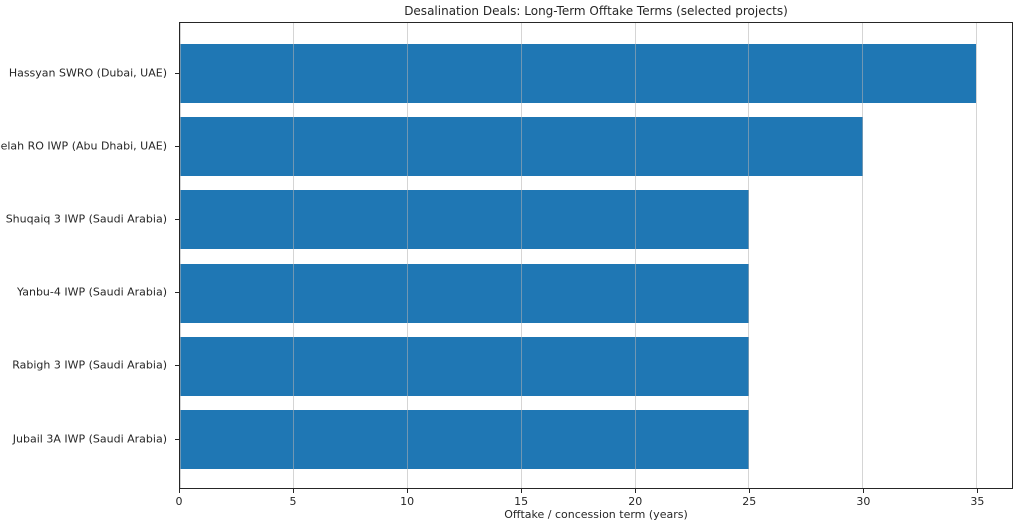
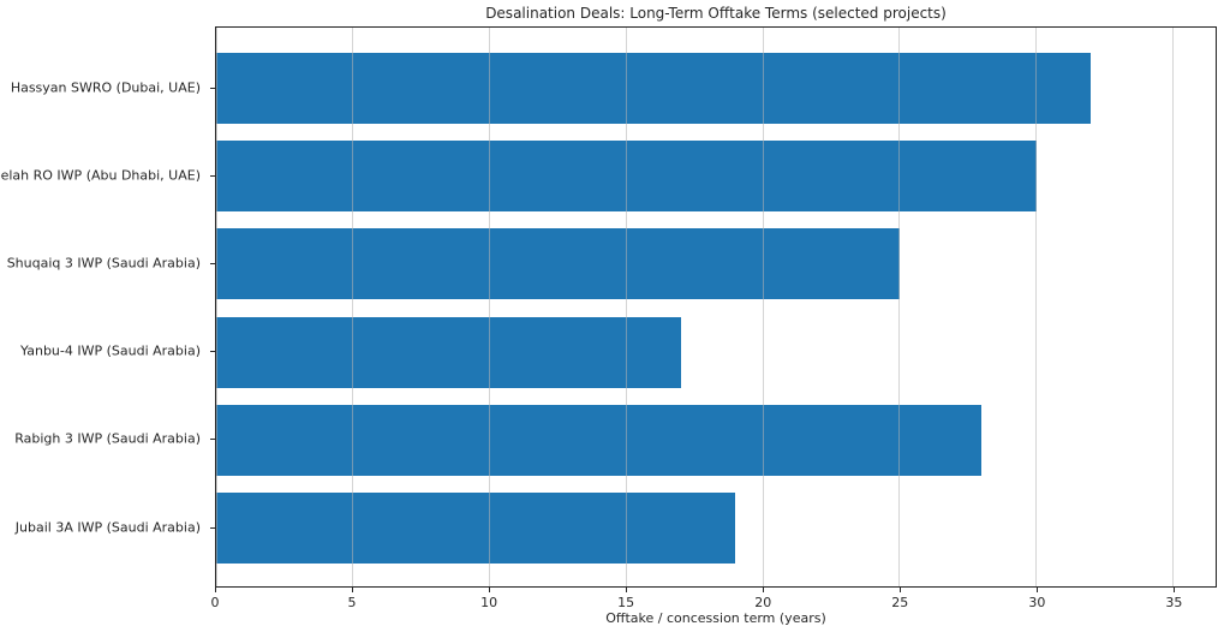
Hassyan SWRO (Dubai, UAE): 35 -> 32
Yanbu-4 IWP (Saudi Arabia): 25 -> 17
Rabigh 3 IWP (Saudi Arabia): 25 -> 28
Jubail 3A IWP (Saudi Arabia): 25 -> 19
